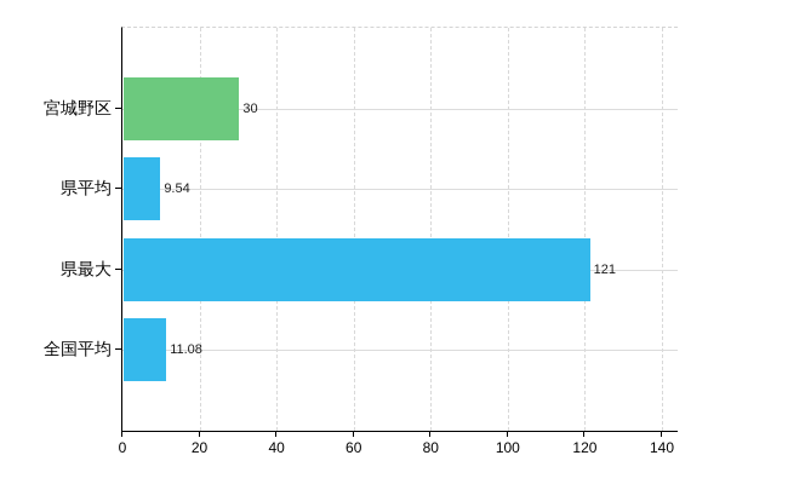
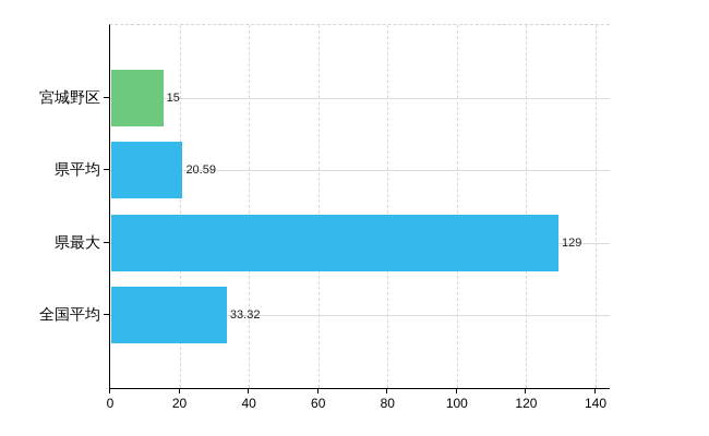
宮城野区: 30 -> 15
県平均: 9.54 -> 20.59
県最大: 121 -> 129
全国平均: 11.08 -> 33.32
